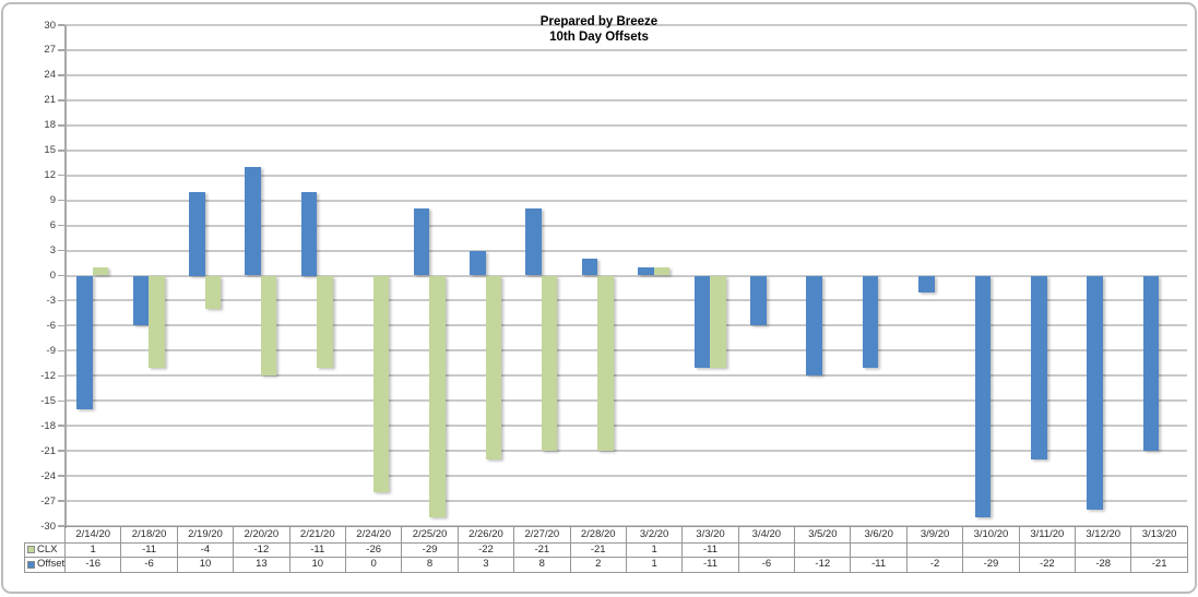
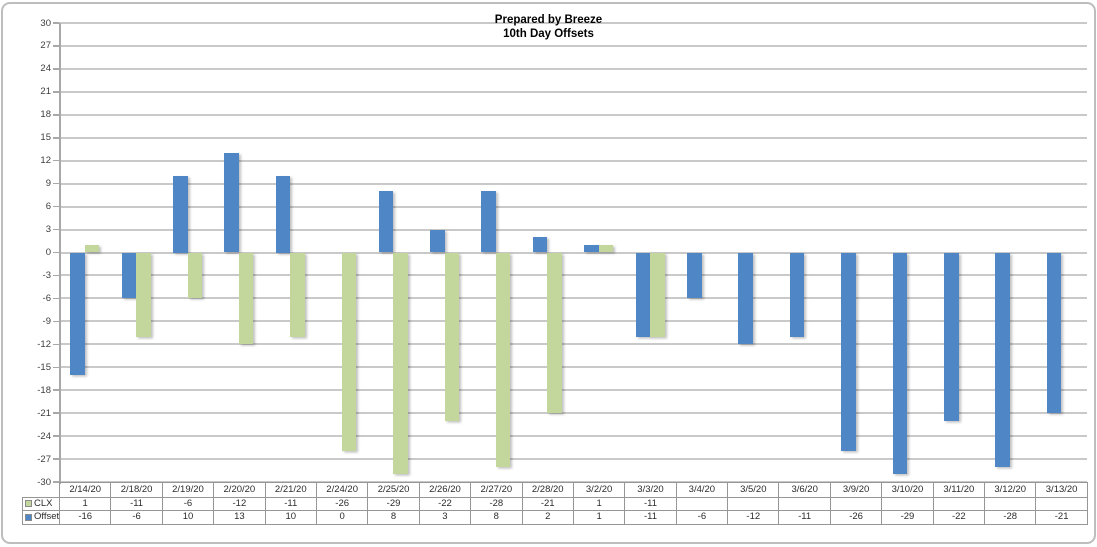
CLX/2/19/20: -4 -> -6
CLX/2/27/20: -21 -> -28
Offsets/3/9/20: -2 -> -26
